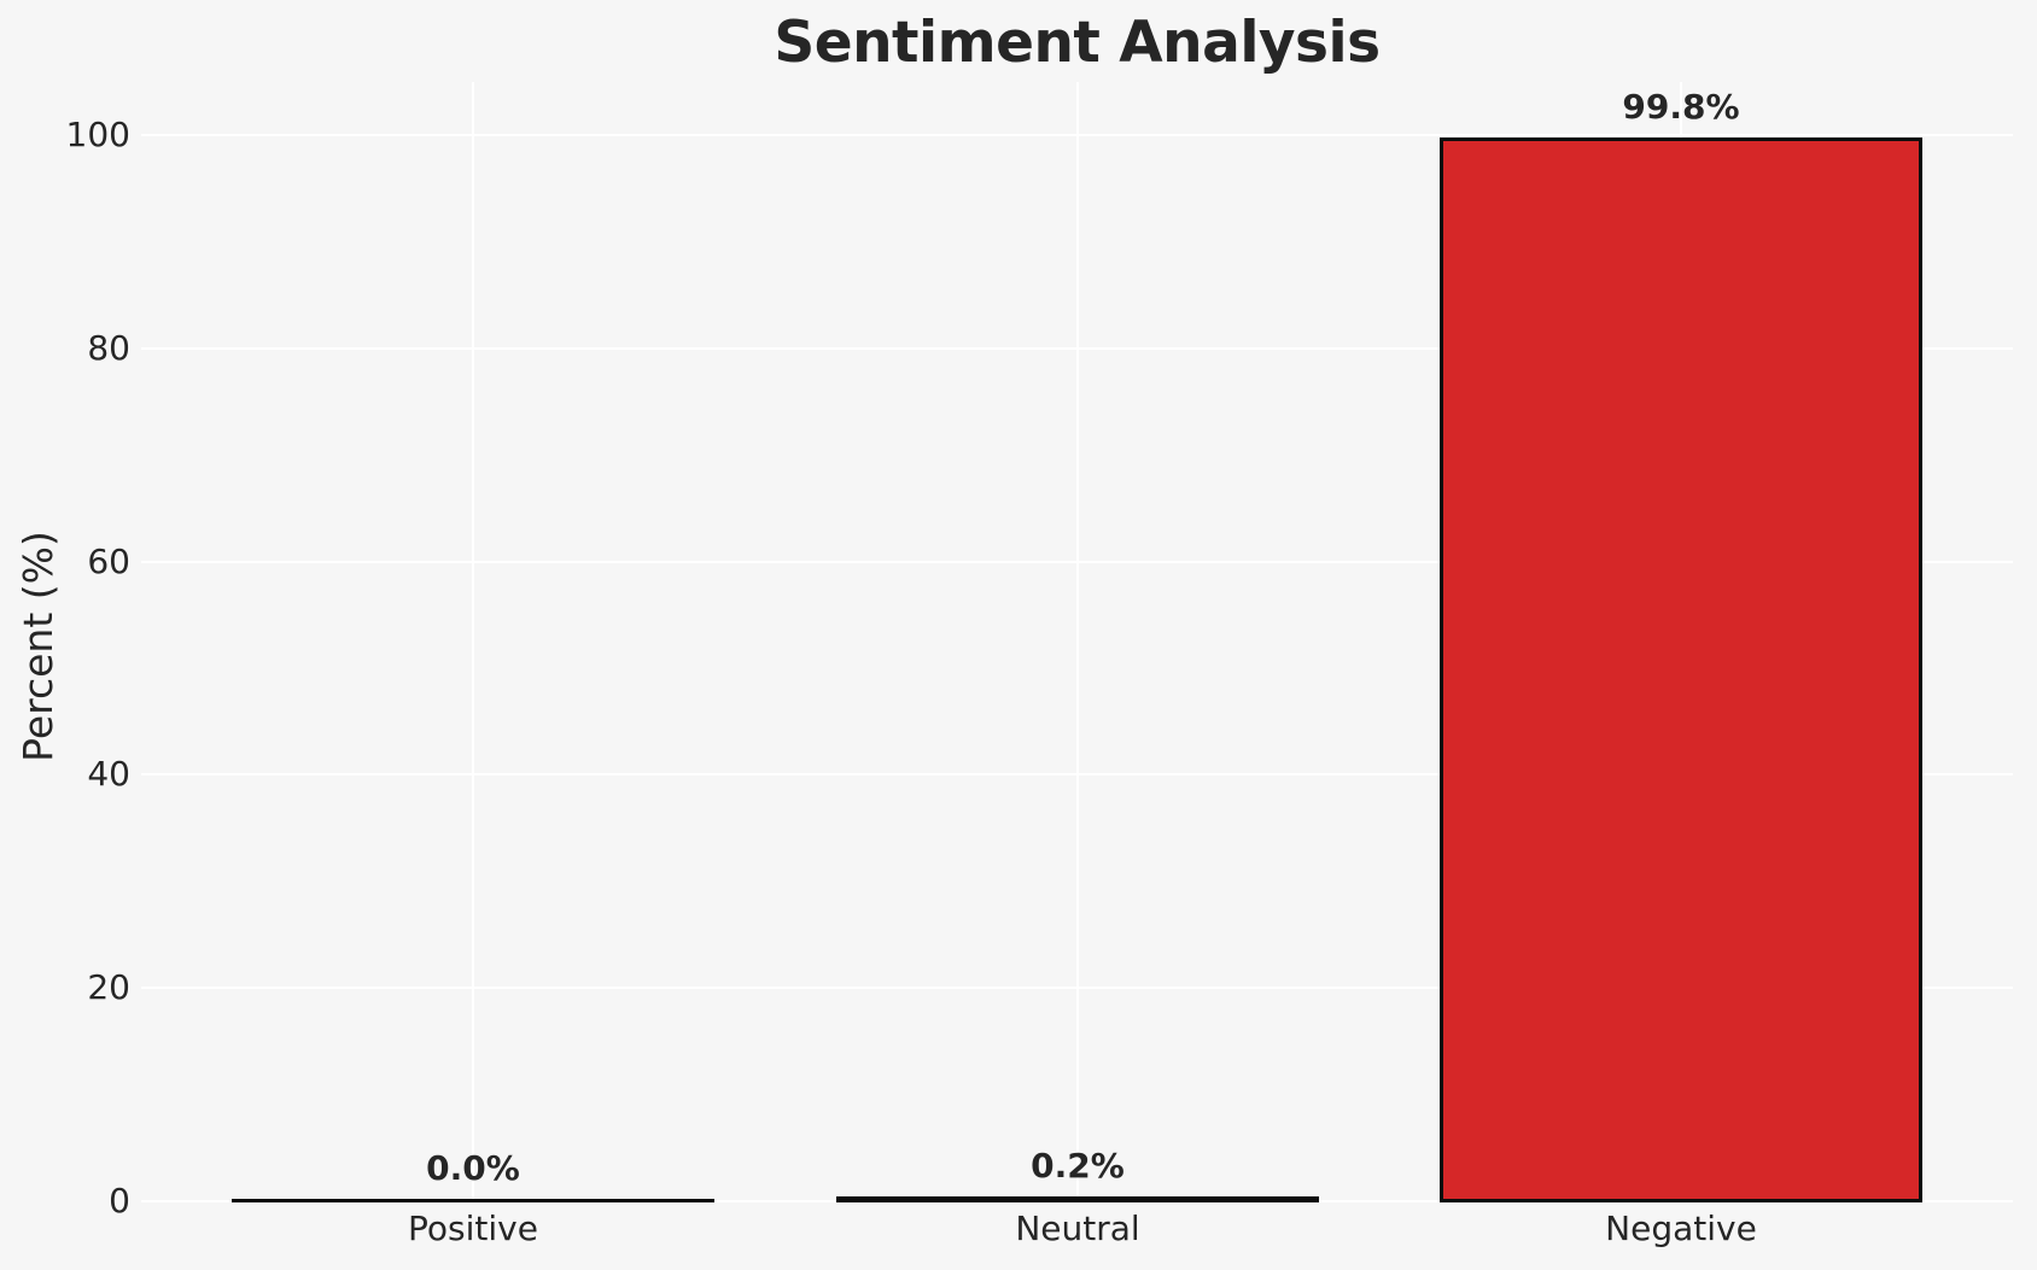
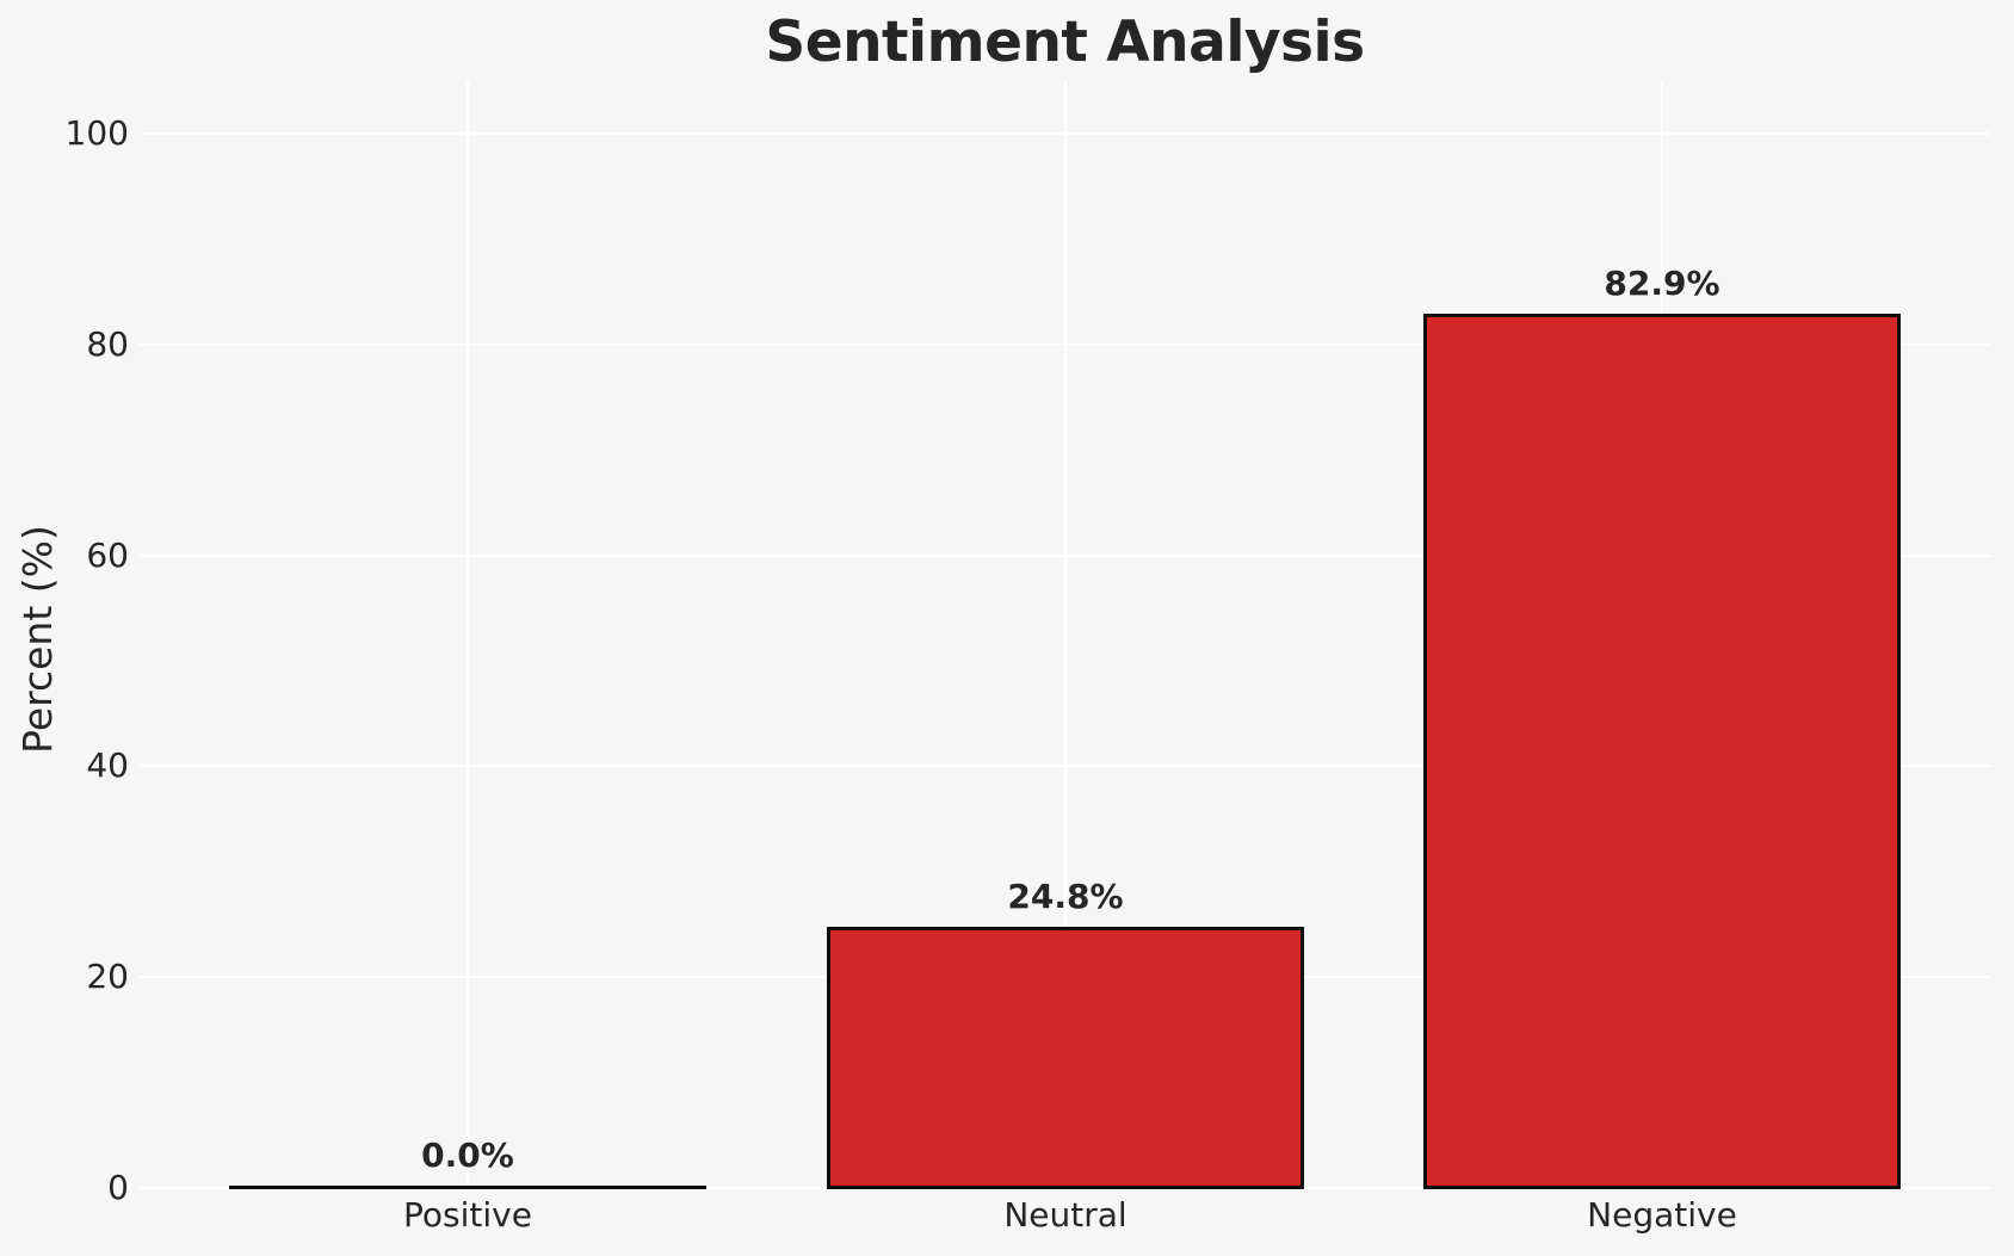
Neutral: 0.2% -> 24.8%
Negative: 99.8% -> 82.9%
